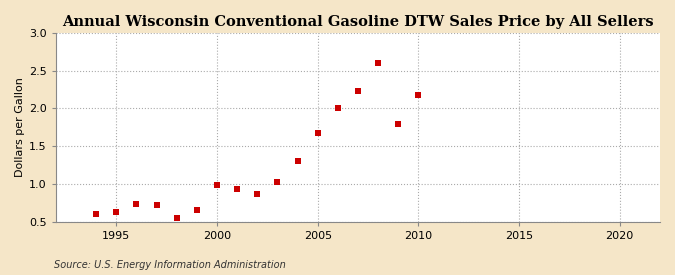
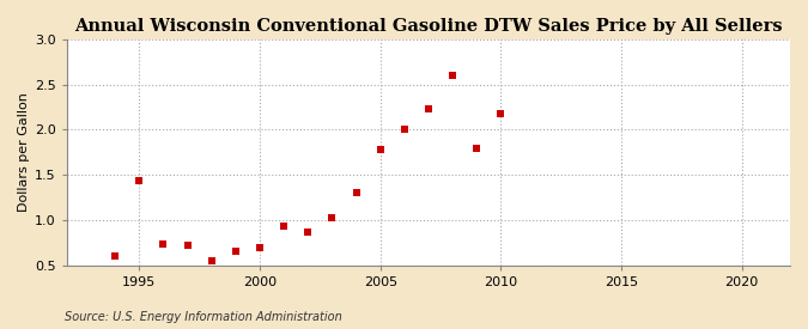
1995: 0.63 -> 1.44
2000: 0.98 -> 0.70
2005: 1.68 -> 1.78
